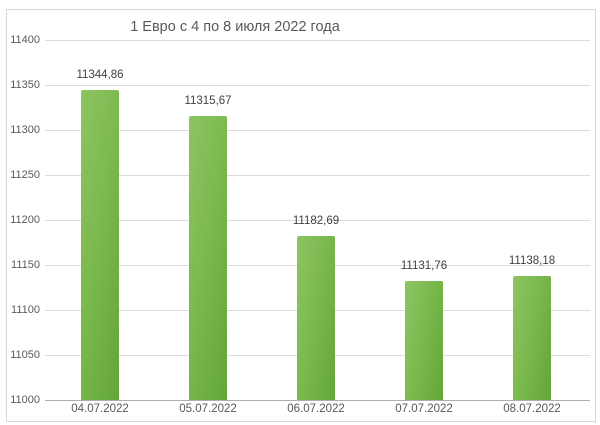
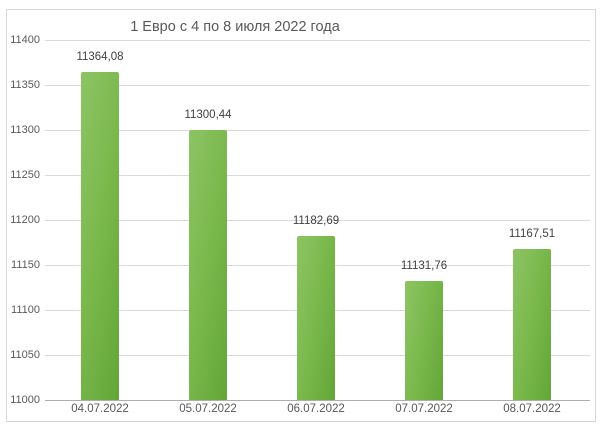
04.07.2022: 11344,86 -> 11364,08
05.07.2022: 11315,67 -> 11300,44
08.07.2022: 11138,18 -> 11167,51
